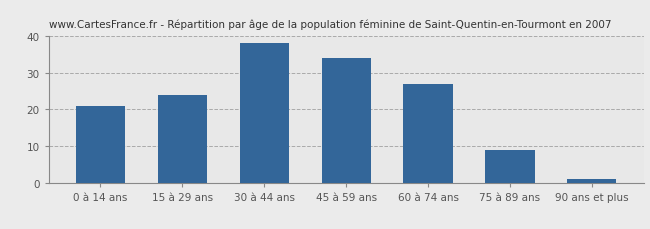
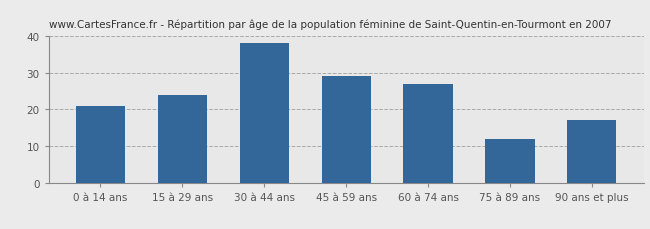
45 à 59 ans: 34 -> 29
75 à 89 ans: 9 -> 12
90 ans et plus: 1 -> 17
